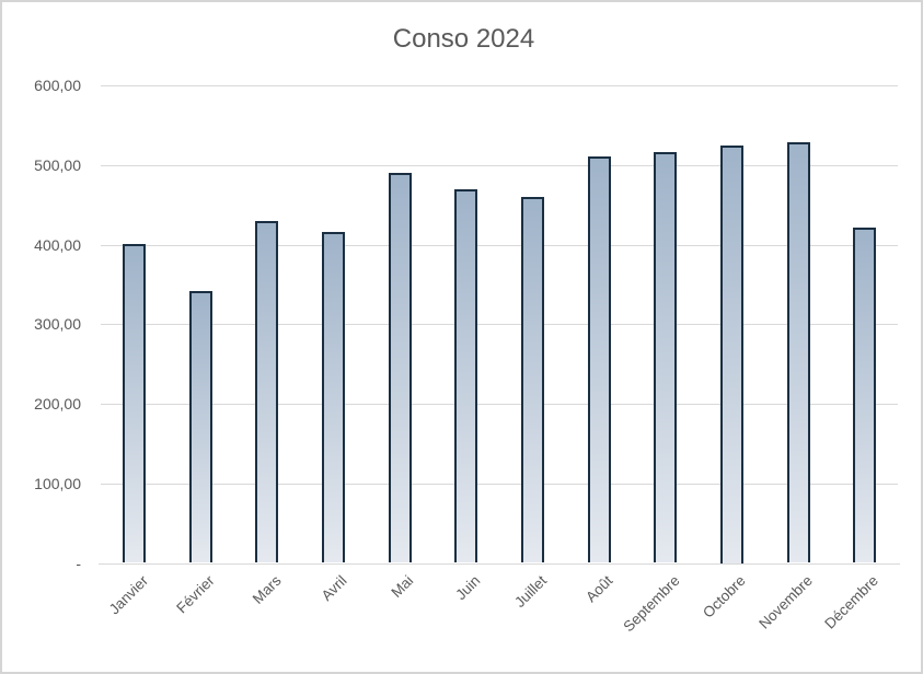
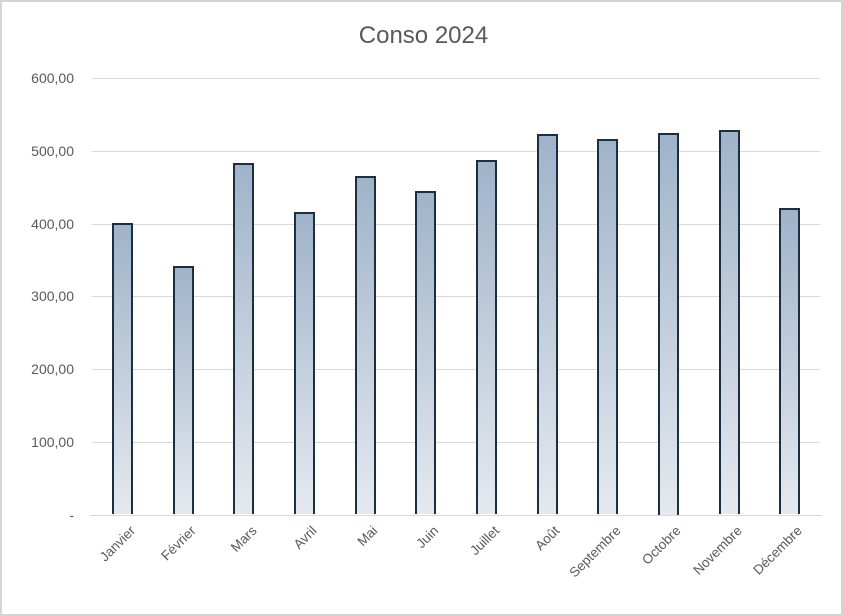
Mars: 430 -> 480
Mai: 490 -> 460
Juin: 470 -> 440
Juillet: 460 -> 490
Août: 510 -> 520
